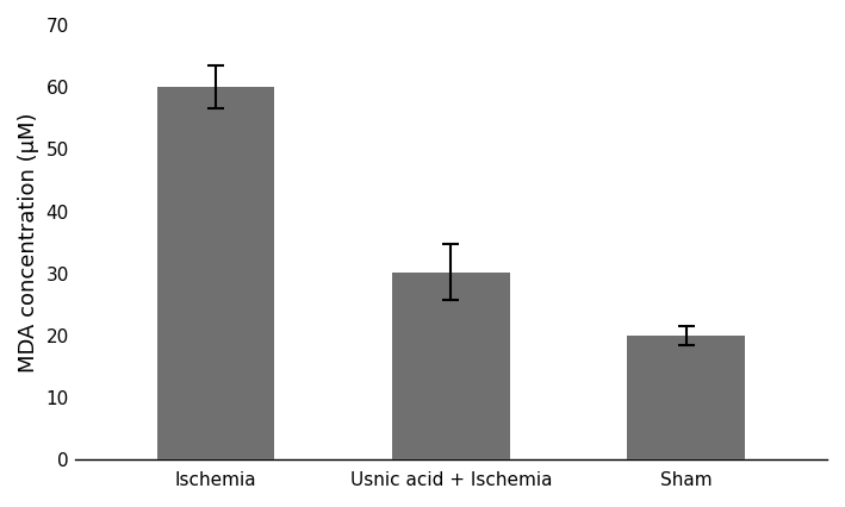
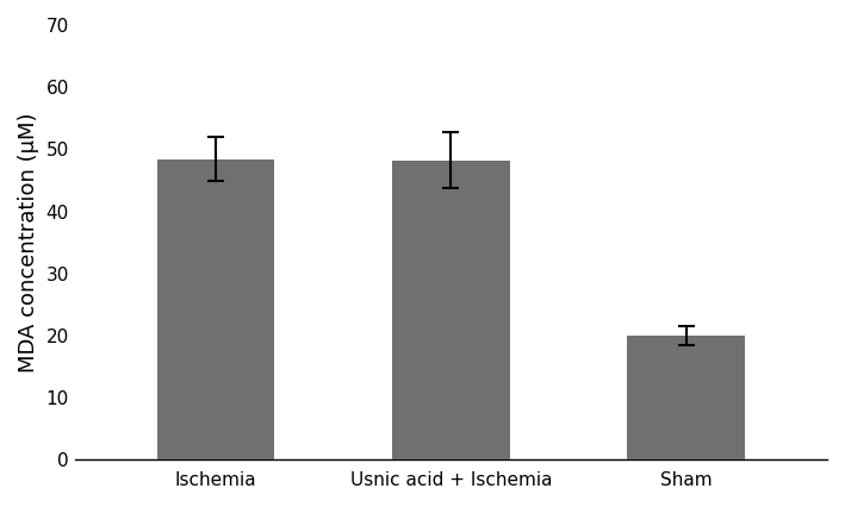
Ischemia: 60.0 -> 48.4
Usnic acid + Ischemia: 30.2 -> 48.2
